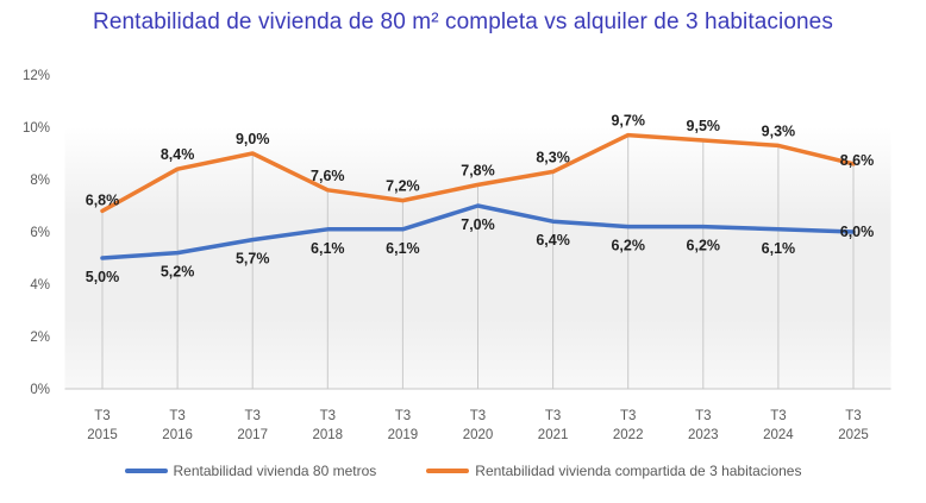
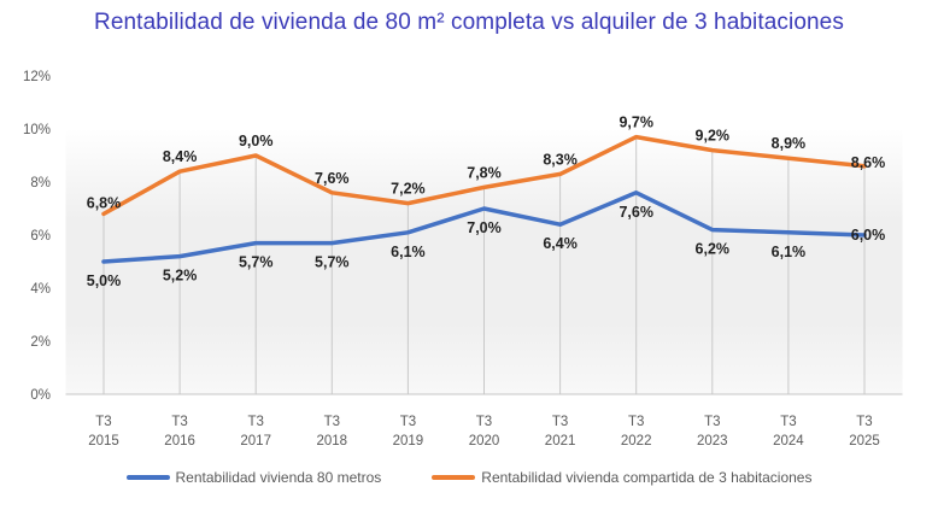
Rentabilidad vivienda 80 metros/T3 2018: 6,1% -> 5,7%
Rentabilidad vivienda 80 metros/T3 2022: 6,2% -> 7,6%
Rentabilidad vivienda compartida de 3 habitaciones/T3 2023: 9,5% -> 9,2%
Rentabilidad vivienda compartida de 3 habitaciones/T3 2024: 9,3% -> 8,9%
